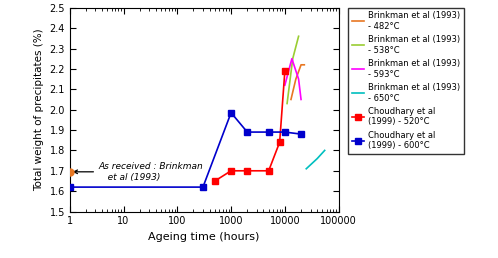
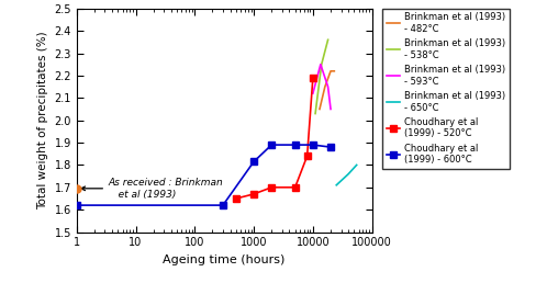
Choudhary et al (1999) - 520°C/1000: 1.70 -> 1.67
Choudhary et al (1999) - 600°C/1000: 1.985 -> 1.815
